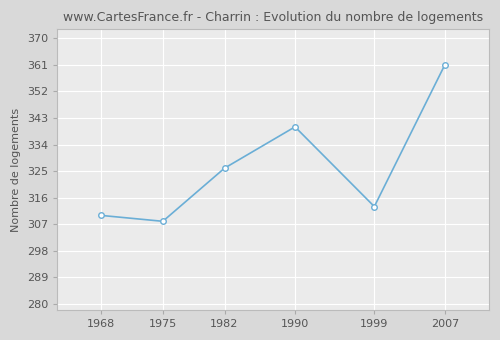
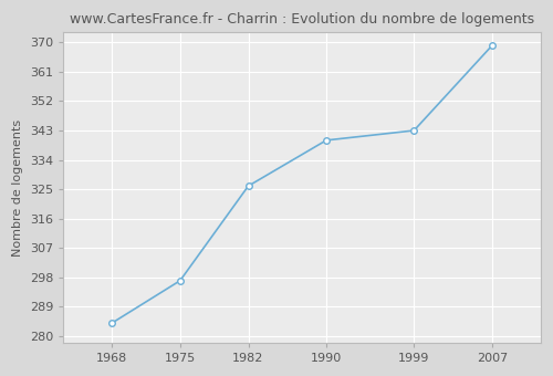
1968: 310 -> 284
1975: 308 -> 297
1999: 313 -> 343
2007: 361 -> 369
